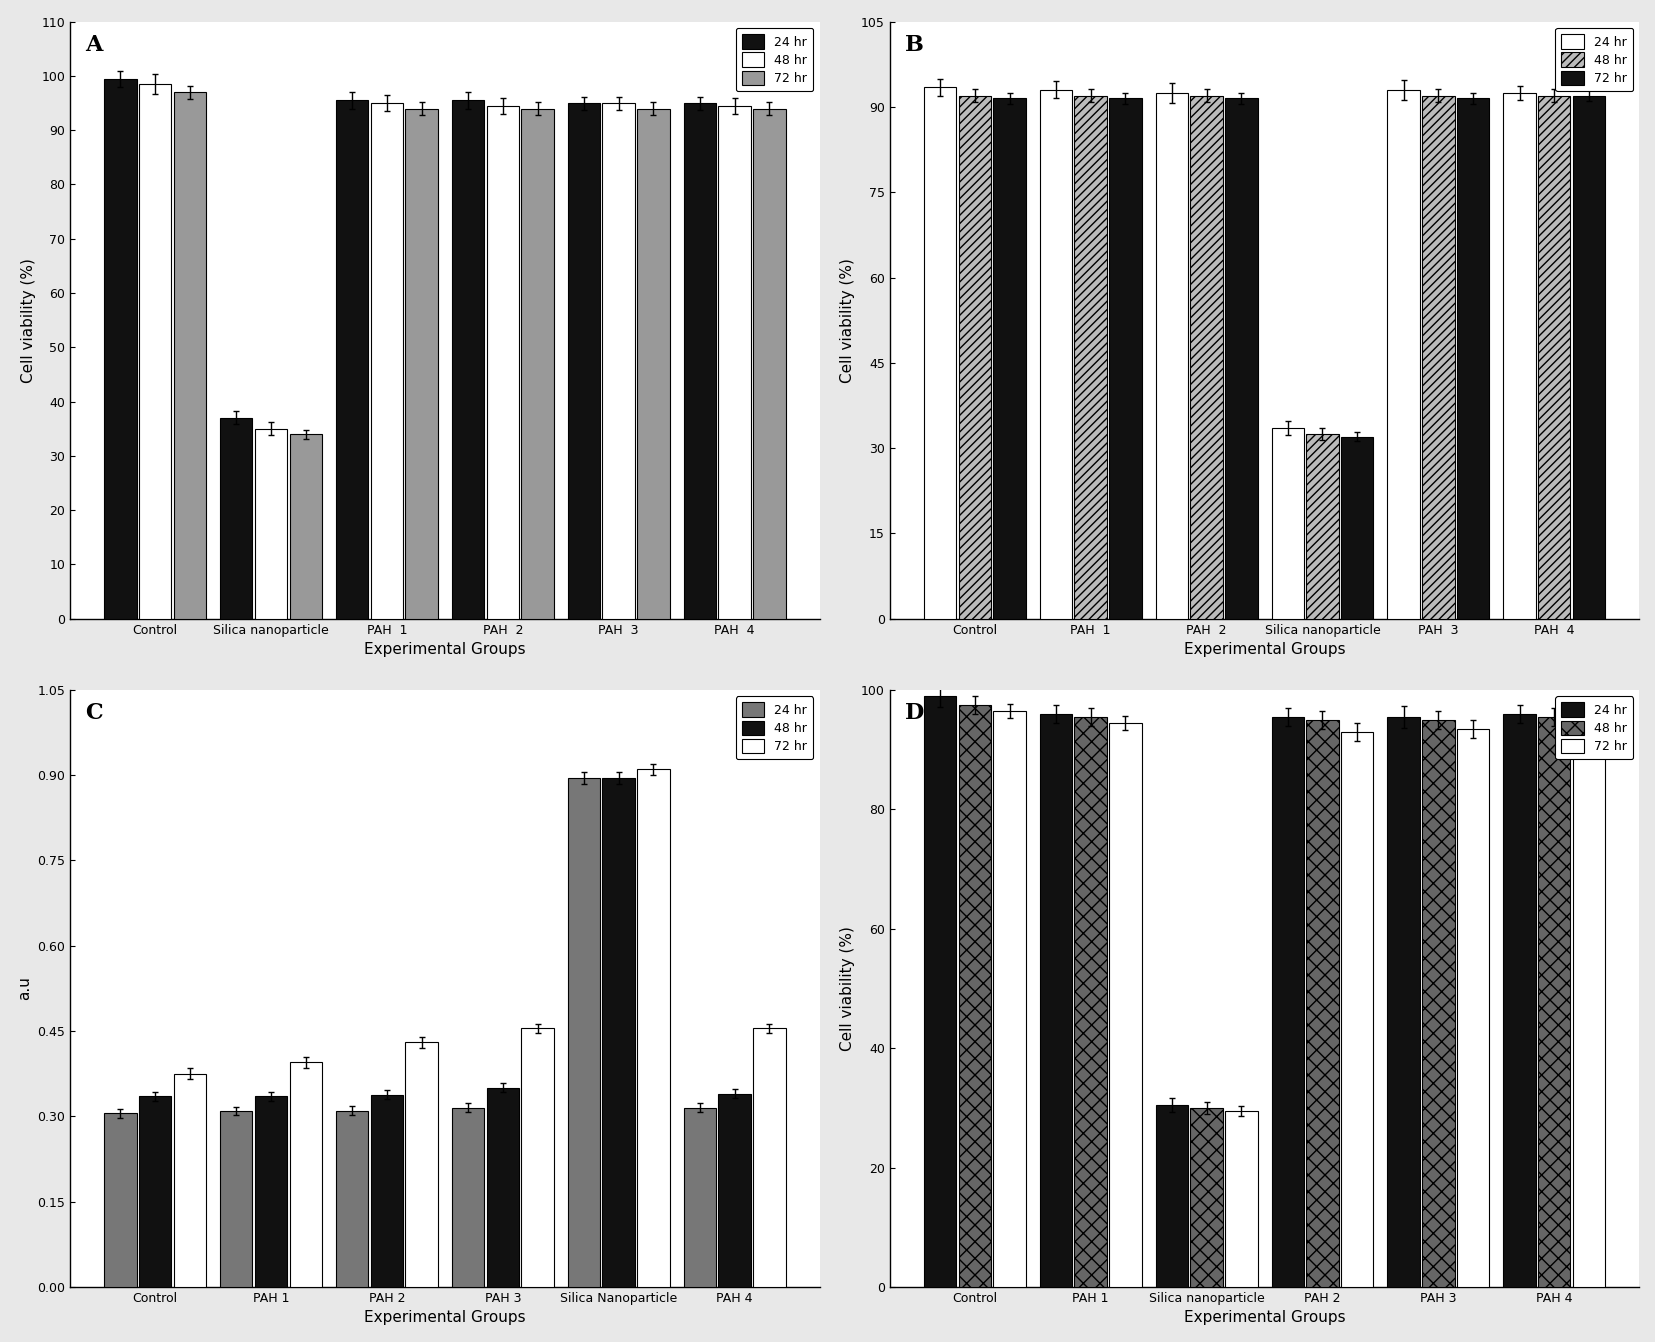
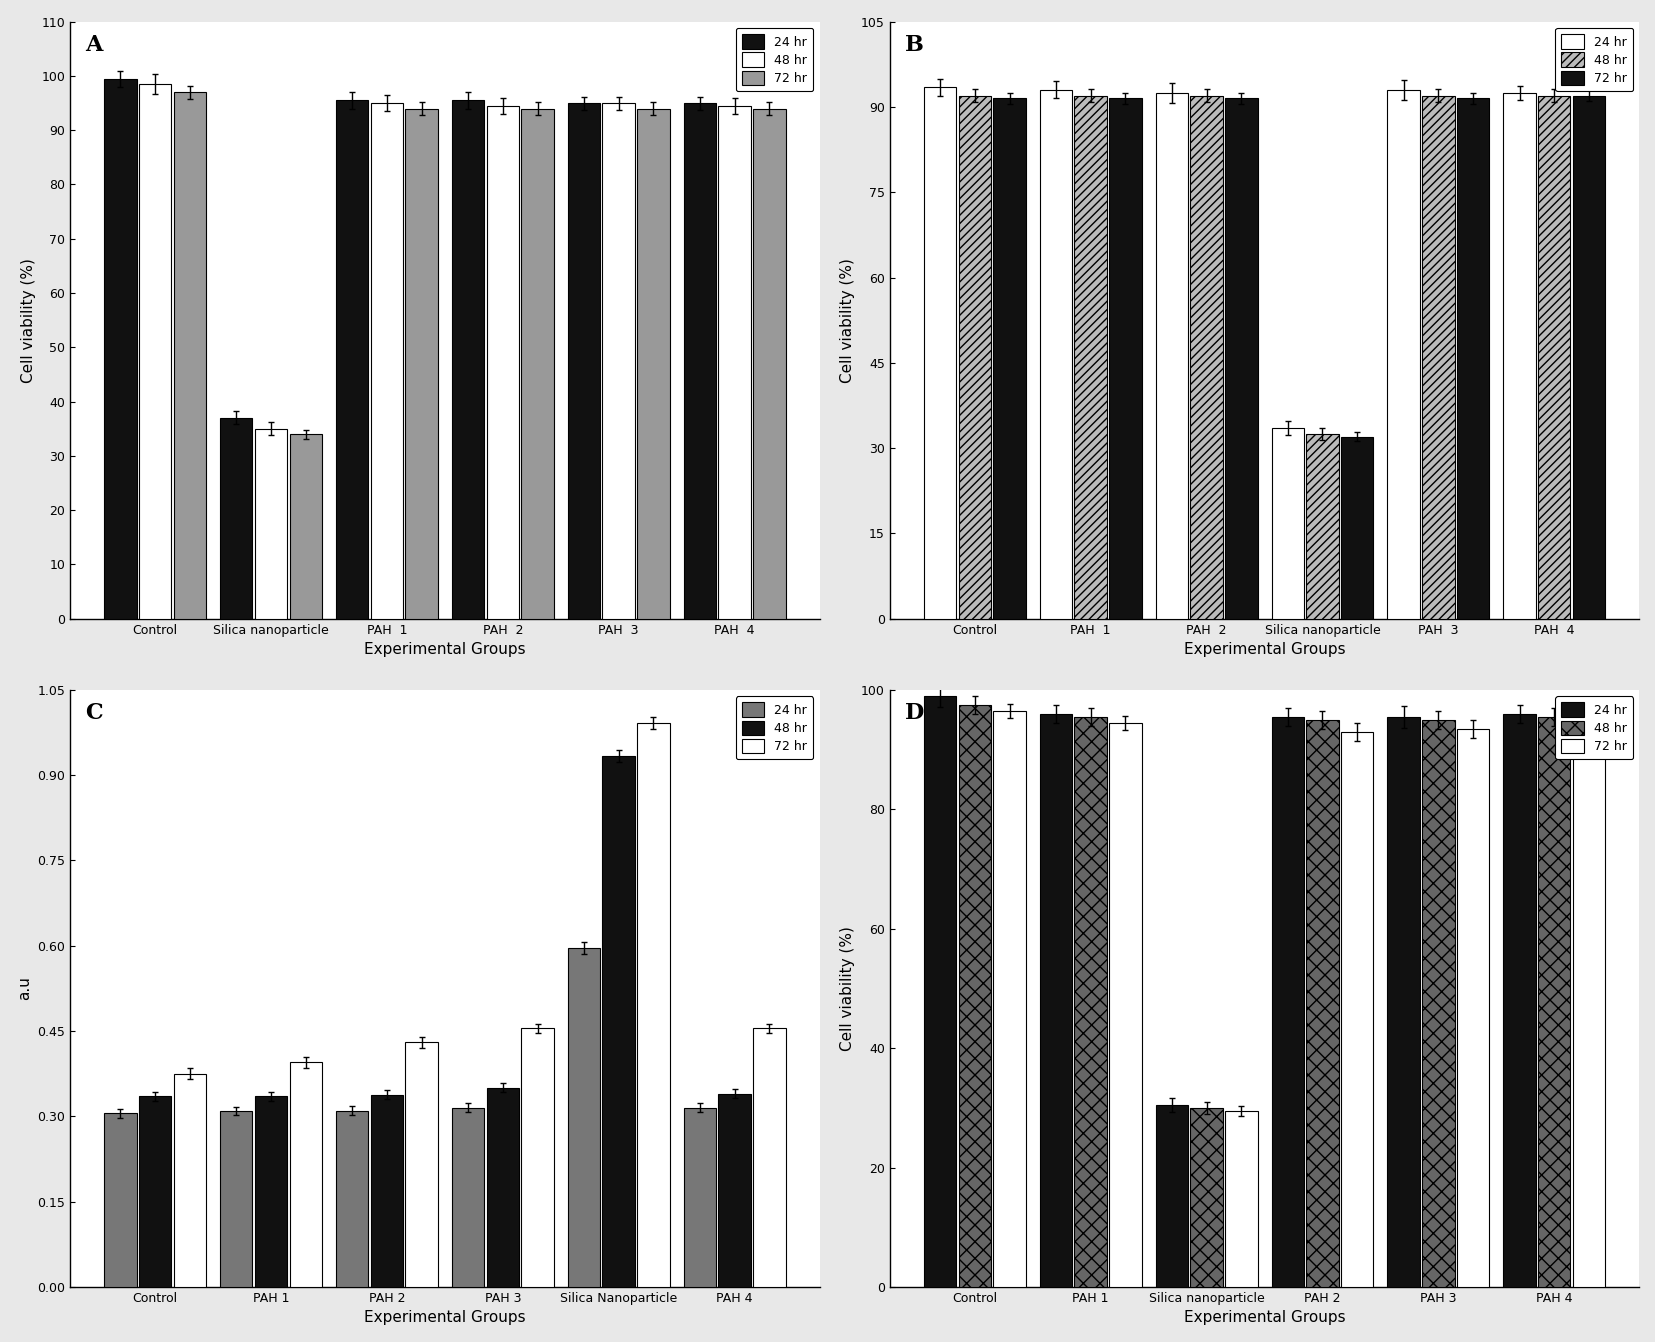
24 hr/Silica Nanoparticle: 0.895 -> 0.596
48 hr/Silica Nanoparticle: 0.895 -> 0.934
72 hr/Silica Nanoparticle: 0.910 -> 0.992
